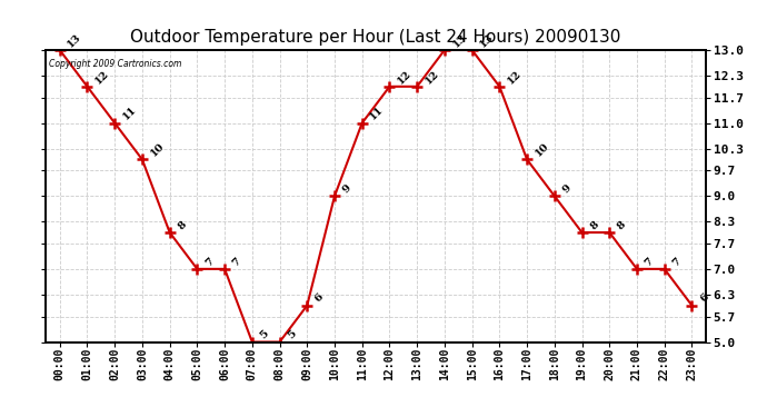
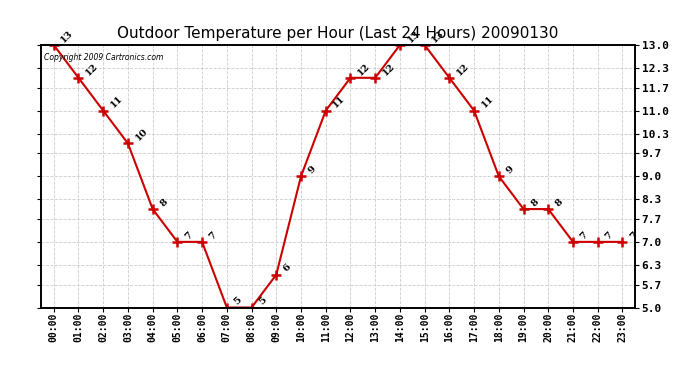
17:00: 10 -> 11
23:00: 6 -> 7
